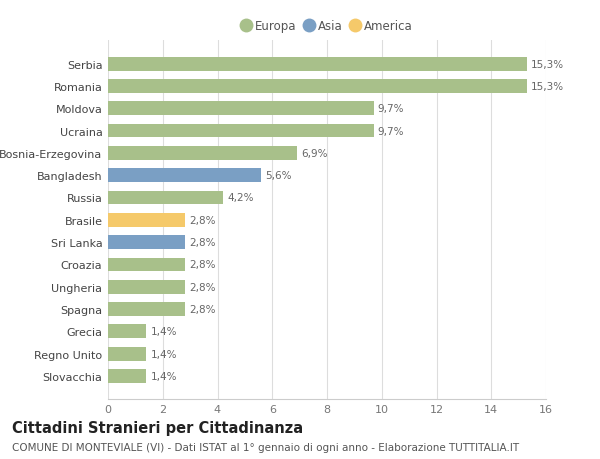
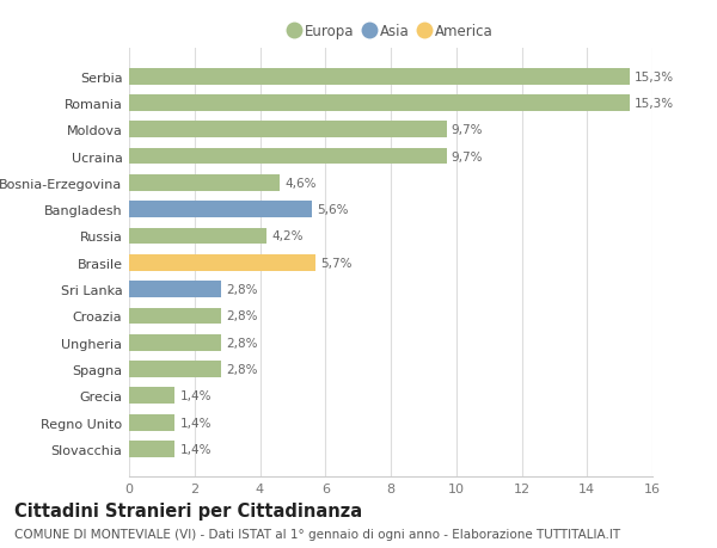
Bosnia-Erzegovina: 6,9% -> 4,6%
Brasile: 2,8% -> 5,7%
